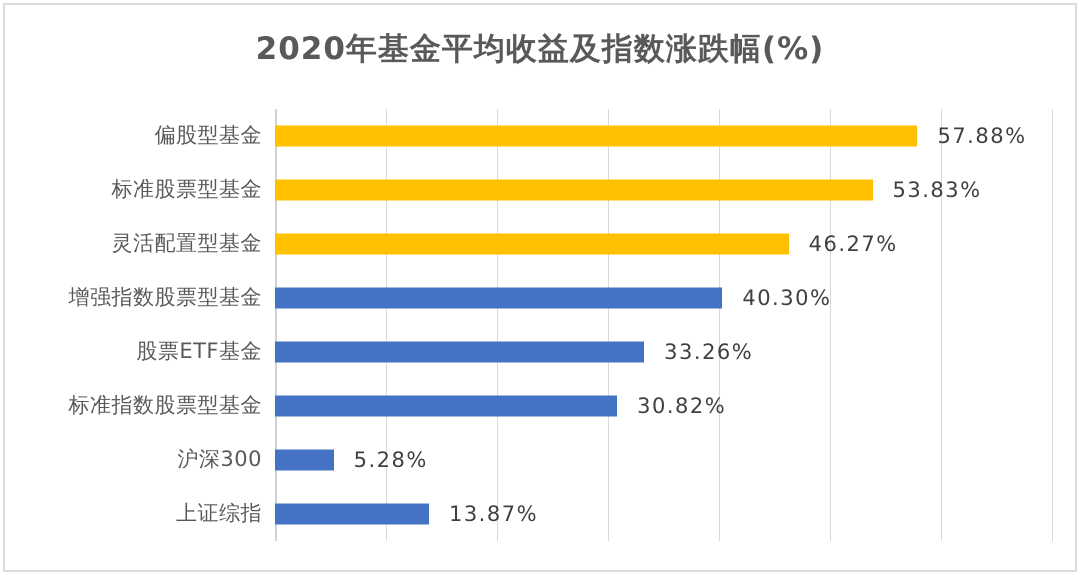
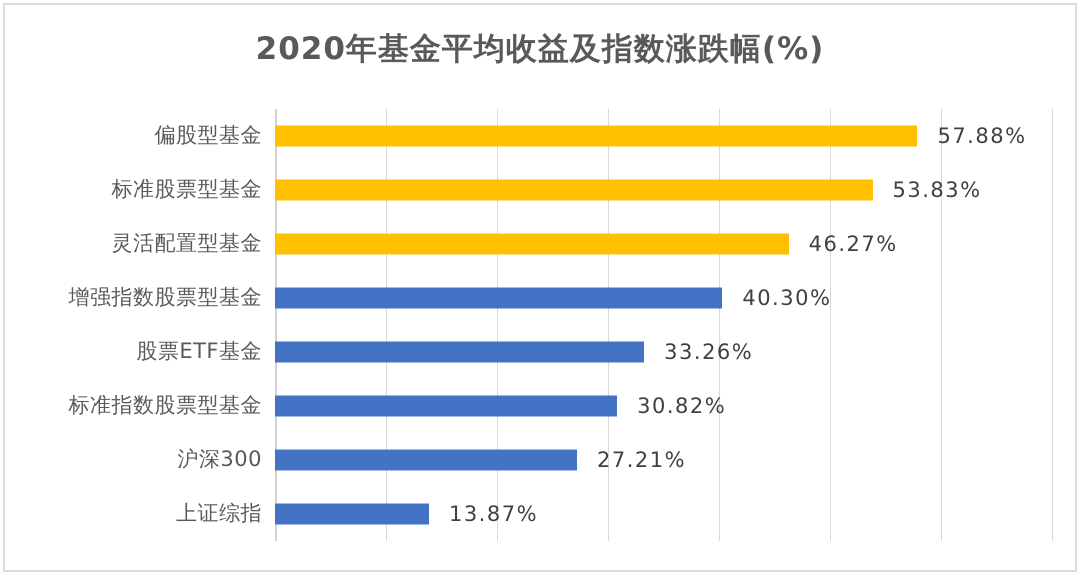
沪深300: 5.28% -> 27.21%
